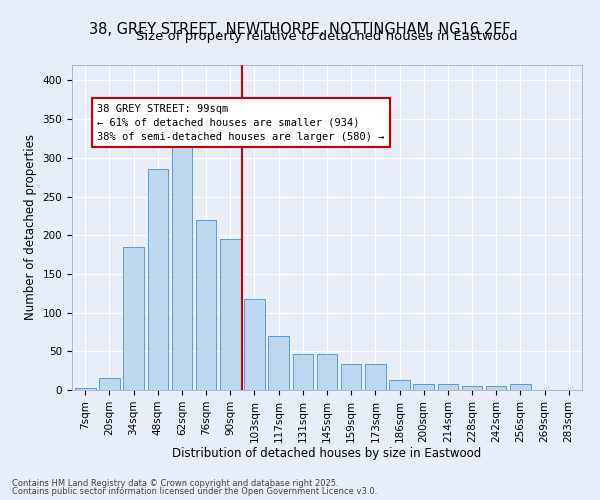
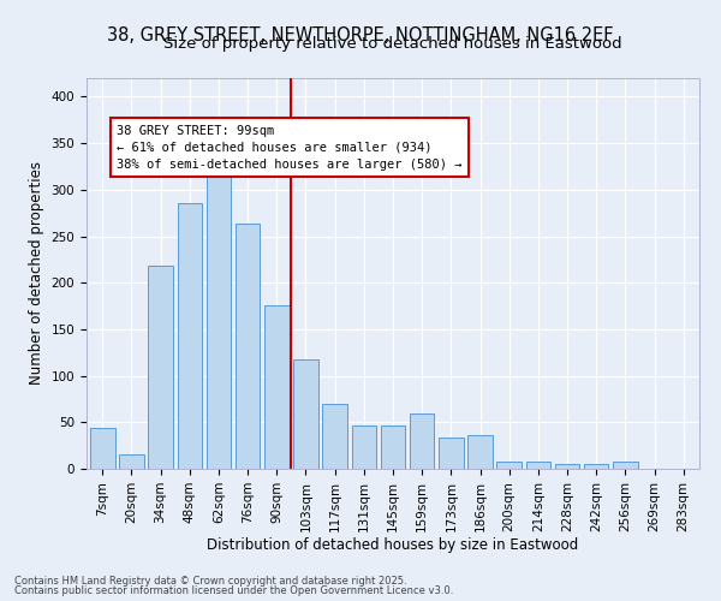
7sqm: 2 -> 44
34sqm: 185 -> 218
76sqm: 220 -> 264
90sqm: 195 -> 176
159sqm: 33 -> 60
186sqm: 13 -> 36
